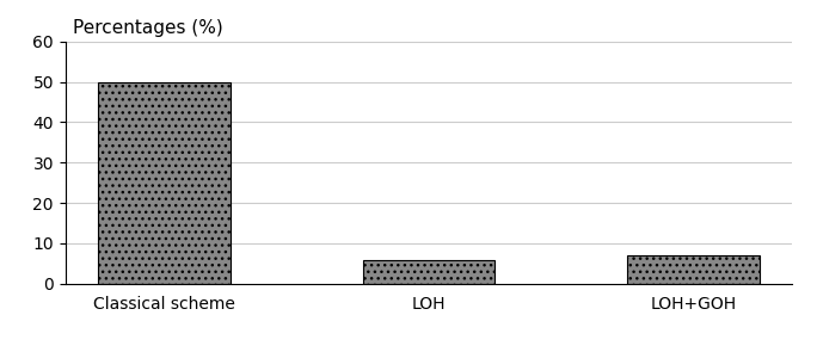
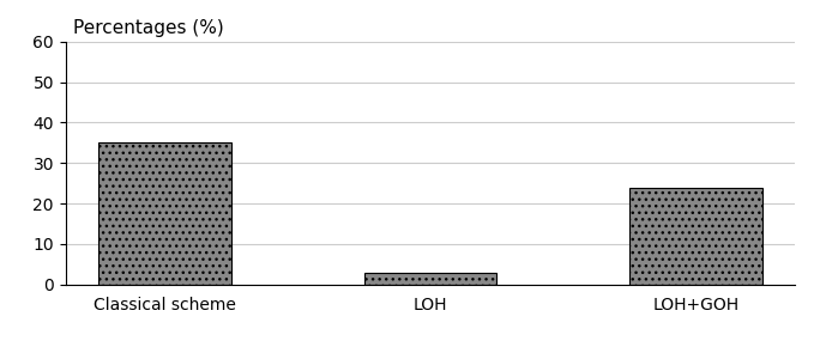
Classical scheme: 50 -> 35
LOH: 6 -> 3
LOH+GOH: 7 -> 24
